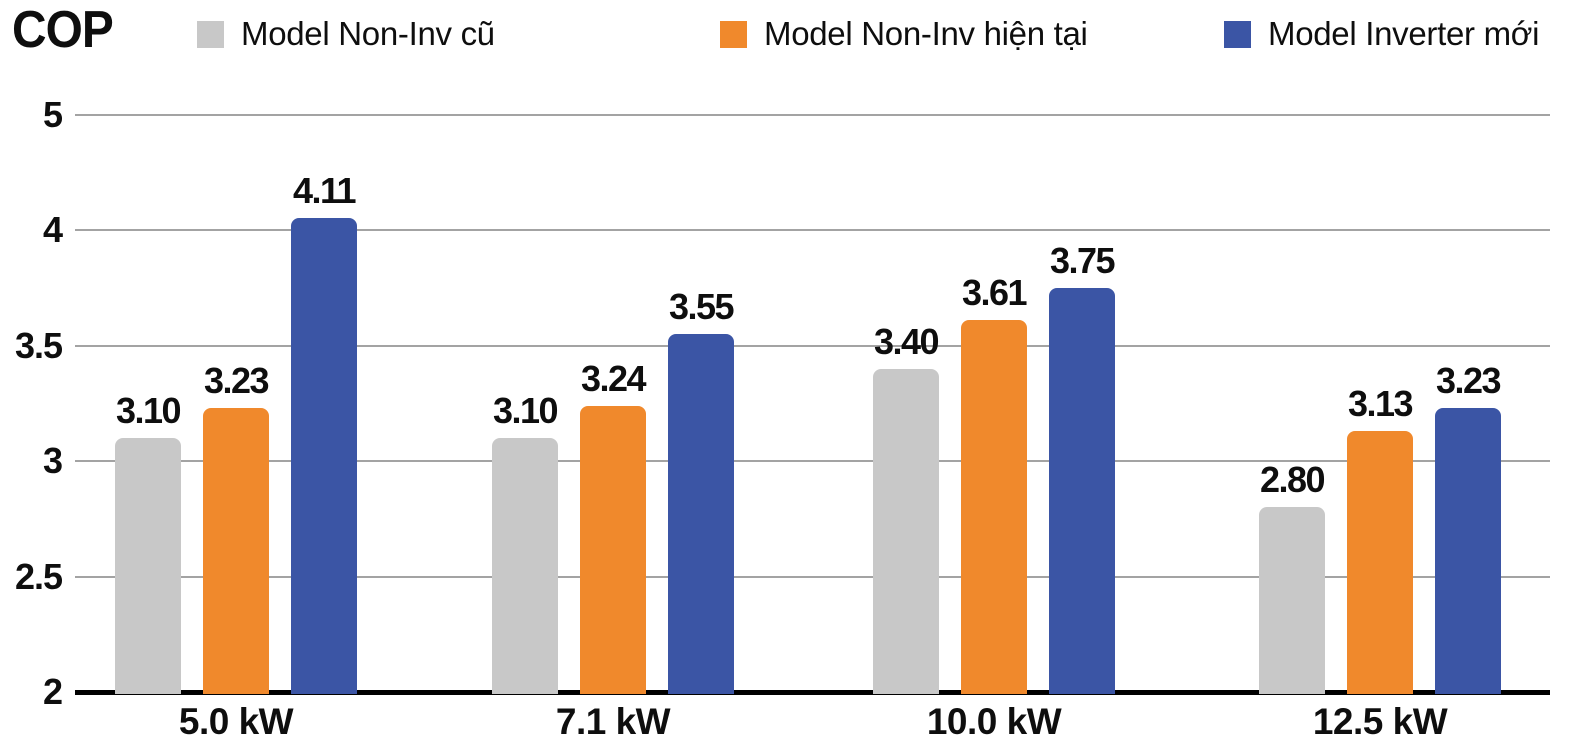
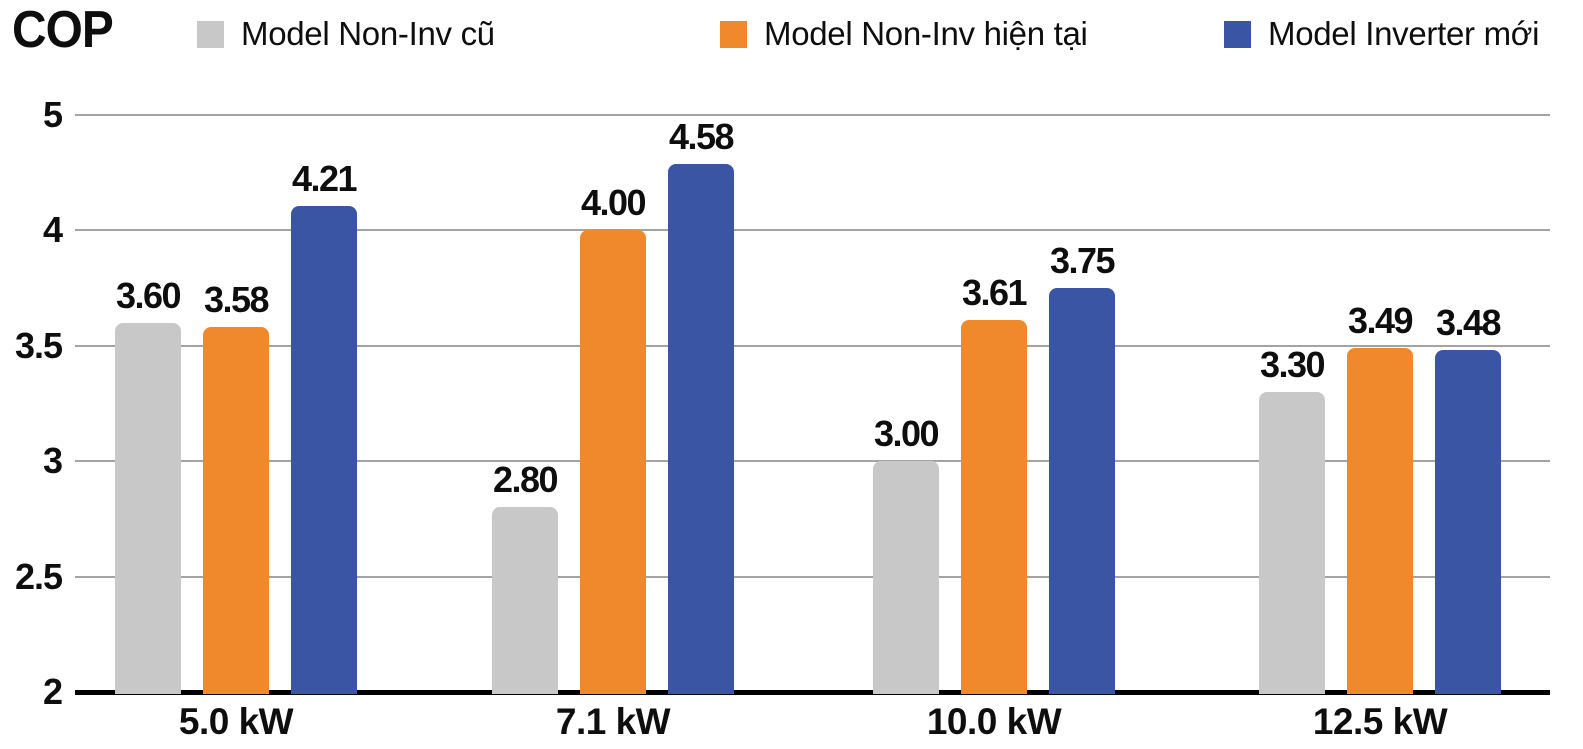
Model Non-Inv cũ/5.0 kW: 3.10 -> 3.60
Model Non-Inv hiện tại/5.0 kW: 3.23 -> 3.58
Model Inverter mới/5.0 kW: 4.11 -> 4.21
Model Non-Inv cũ/7.1 kW: 3.10 -> 2.80
Model Non-Inv hiện tại/7.1 kW: 3.24 -> 4.00
Model Inverter mới/7.1 kW: 3.55 -> 4.58
Model Non-Inv cũ/10.0 kW: 3.40 -> 3.00
Model Non-Inv cũ/12.5 kW: 2.80 -> 3.30
Model Non-Inv hiện tại/12.5 kW: 3.13 -> 3.49
Model Inverter mới/12.5 kW: 3.23 -> 3.48
